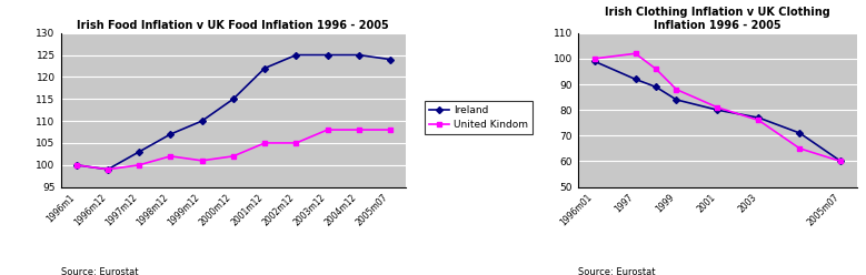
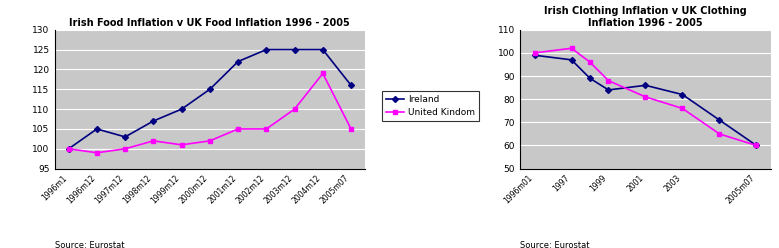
Irish Food Inflation v UK Food Inflation 1996 - 2005/Ireland/1996m12: 99 -> 105
Irish Food Inflation v UK Food Inflation 1996 - 2005/United Kindom/2003m12: 108 -> 110
Irish Food Inflation v UK Food Inflation 1996 - 2005/United Kindom/2004m12: 108 -> 119
Irish Food Inflation v UK Food Inflation 1996 - 2005/Ireland/2005m07: 124 -> 116
Irish Food Inflation v UK Food Inflation 1996 - 2005/United Kindom/2005m07: 108 -> 105
Irish Clothing Inflation v UK Clothing Inflation 1996 - 2005/Ireland/1997: 92 -> 97
Irish Clothing Inflation v UK Clothing Inflation 1996 - 2005/Ireland/2001: 80 -> 86
Irish Clothing Inflation v UK Clothing Inflation 1996 - 2005/Ireland/2003: 77 -> 82
